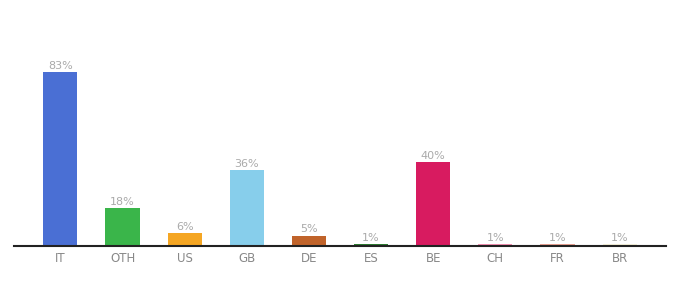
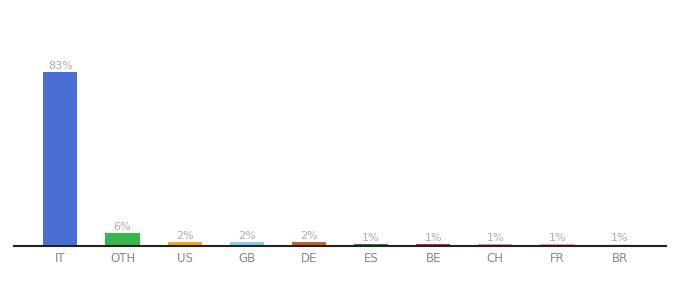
OTH: 18% -> 6%
US: 6% -> 2%
GB: 36% -> 2%
DE: 5% -> 2%
BE: 40% -> 1%
